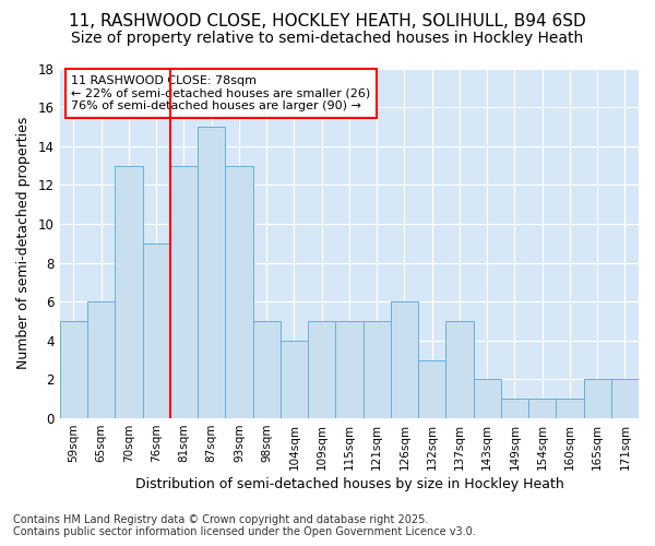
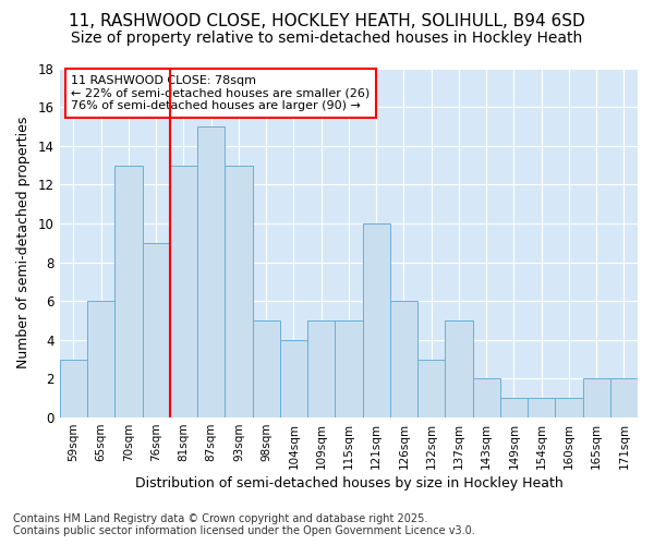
59sqm: 5 -> 3
121sqm: 5 -> 10
